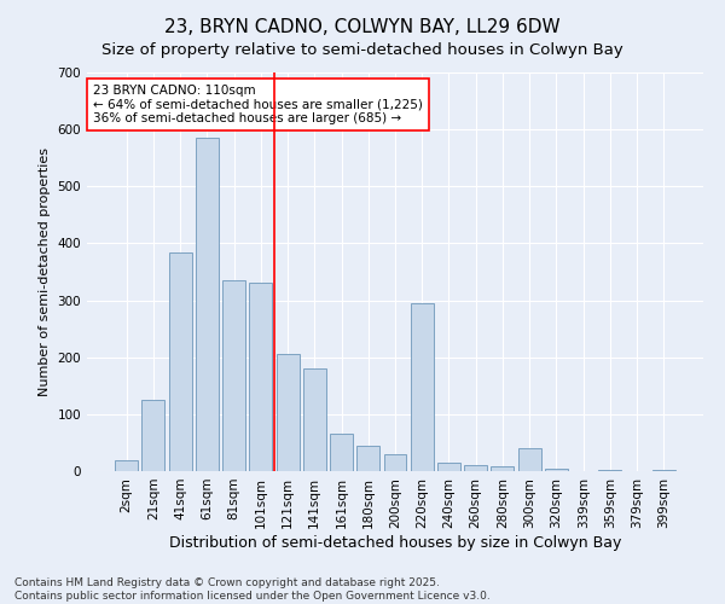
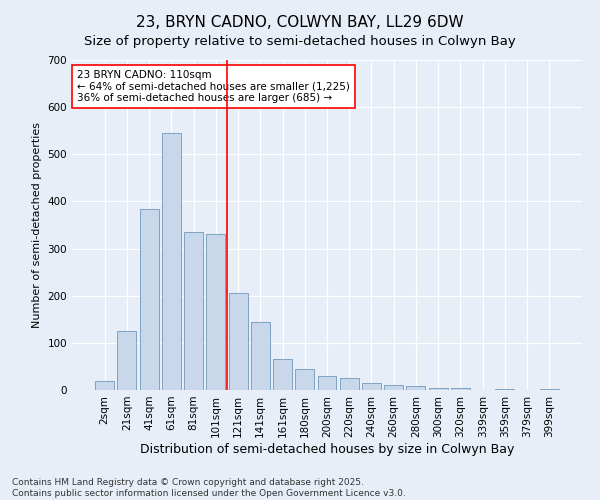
61sqm: 585 -> 545
141sqm: 180 -> 145
220sqm: 295 -> 25
300sqm: 40 -> 5
